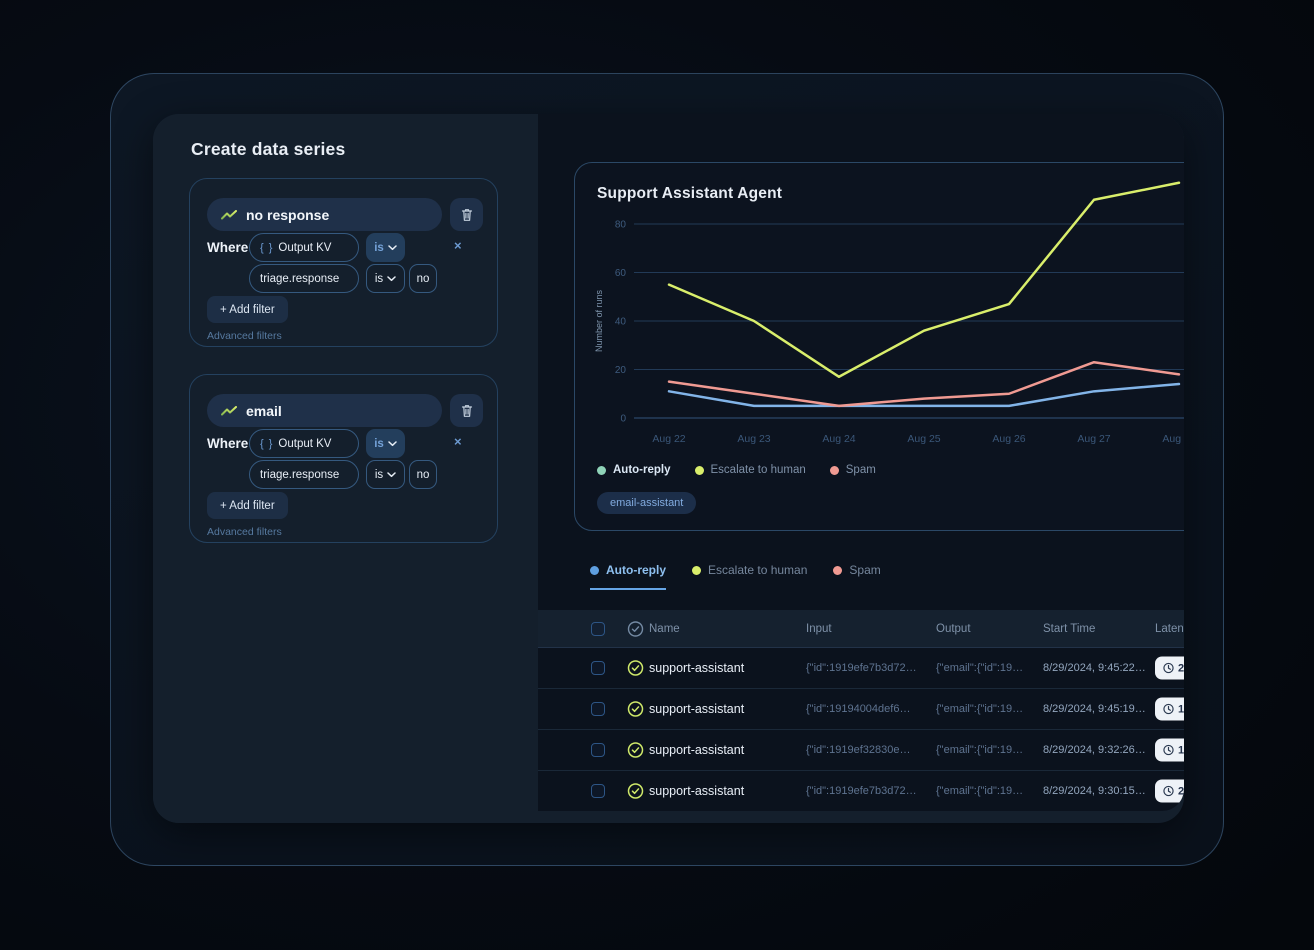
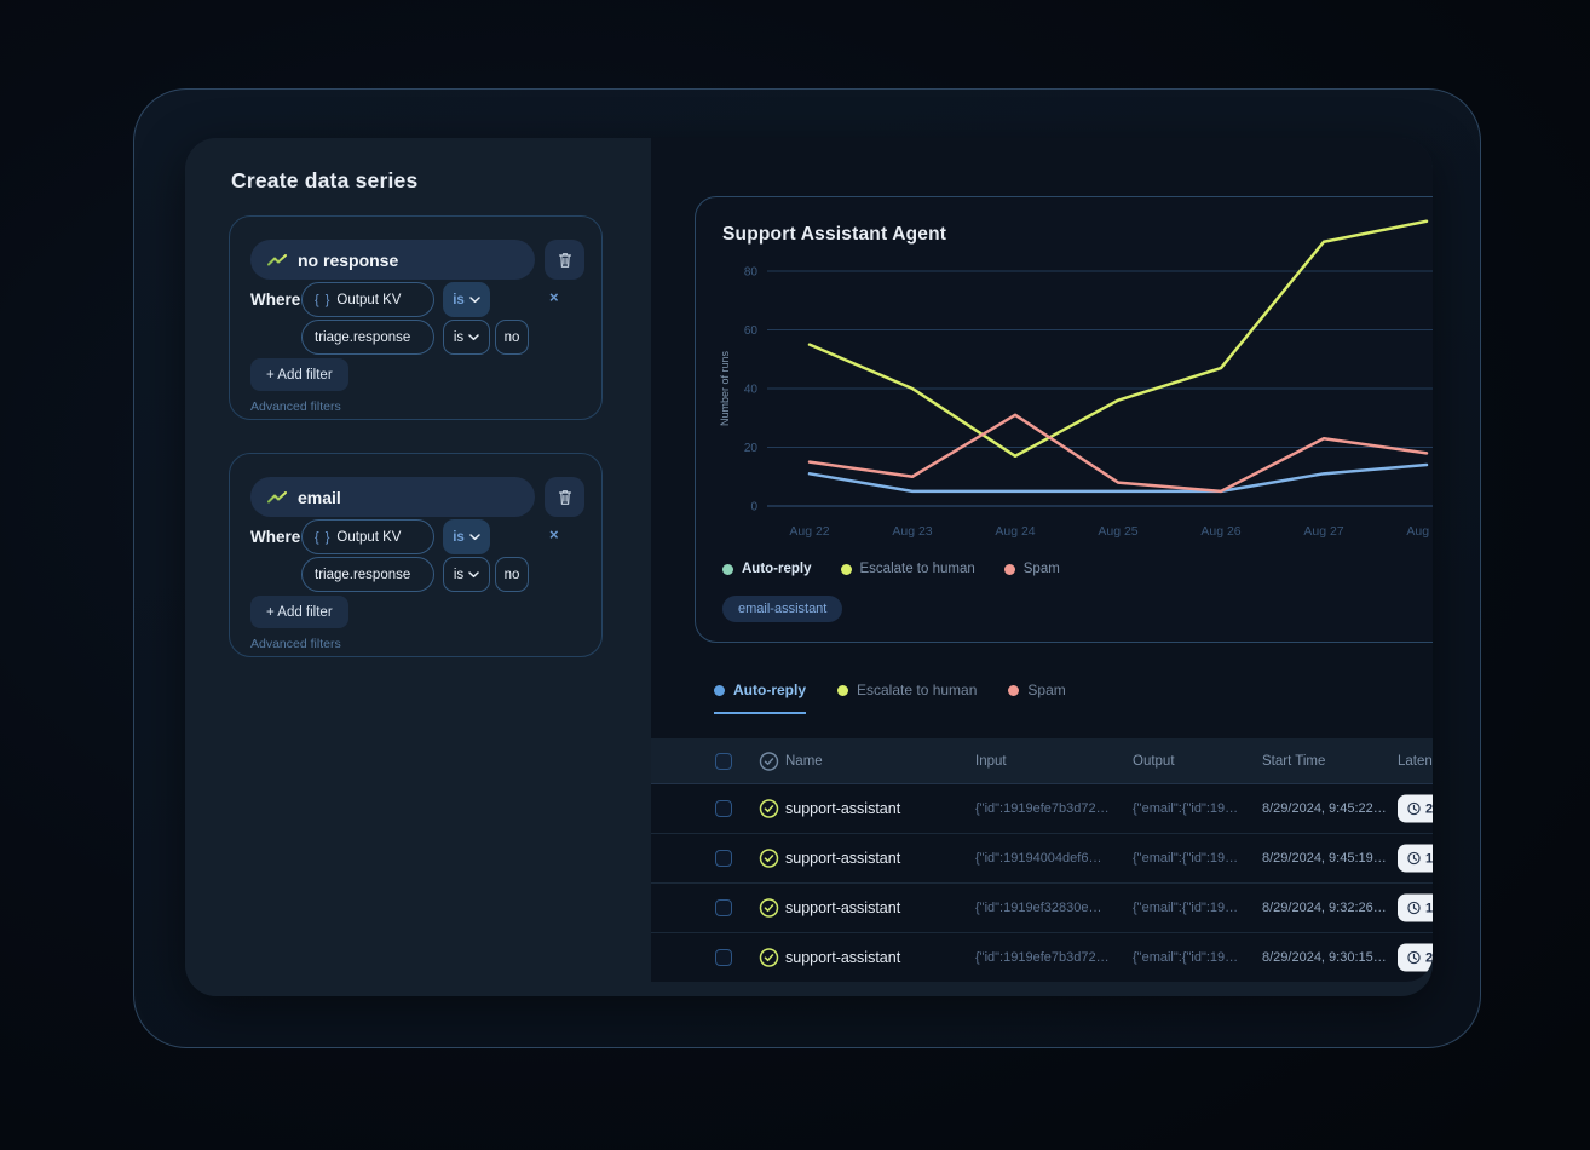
Spam/Aug 24: 5 -> 31
Spam/Aug 26: 10 -> 5
